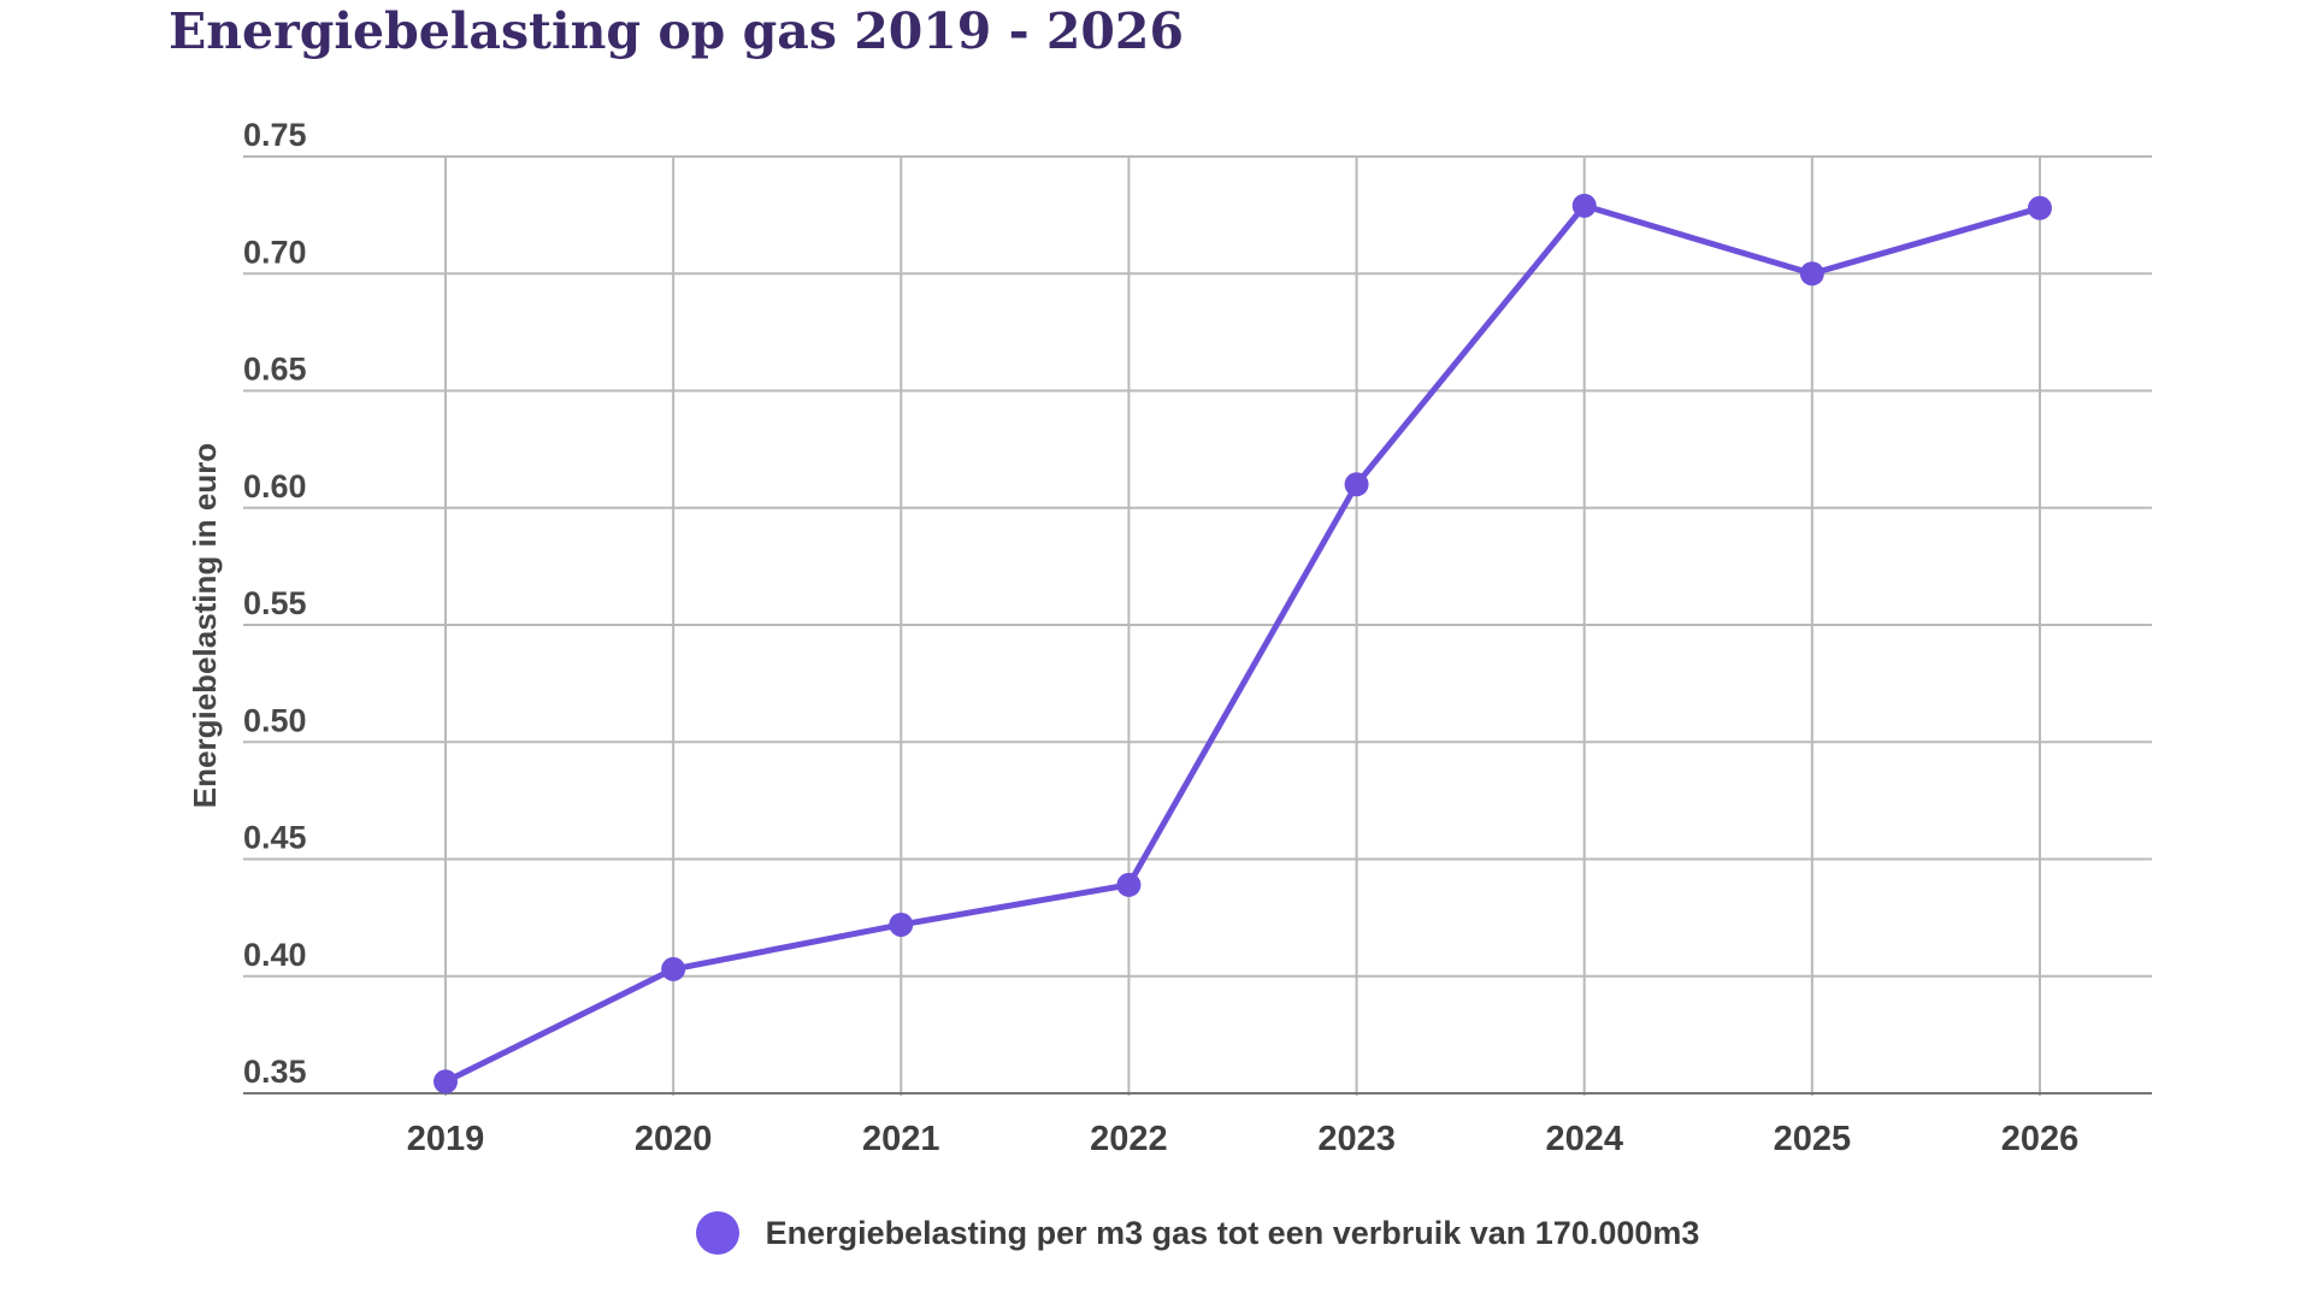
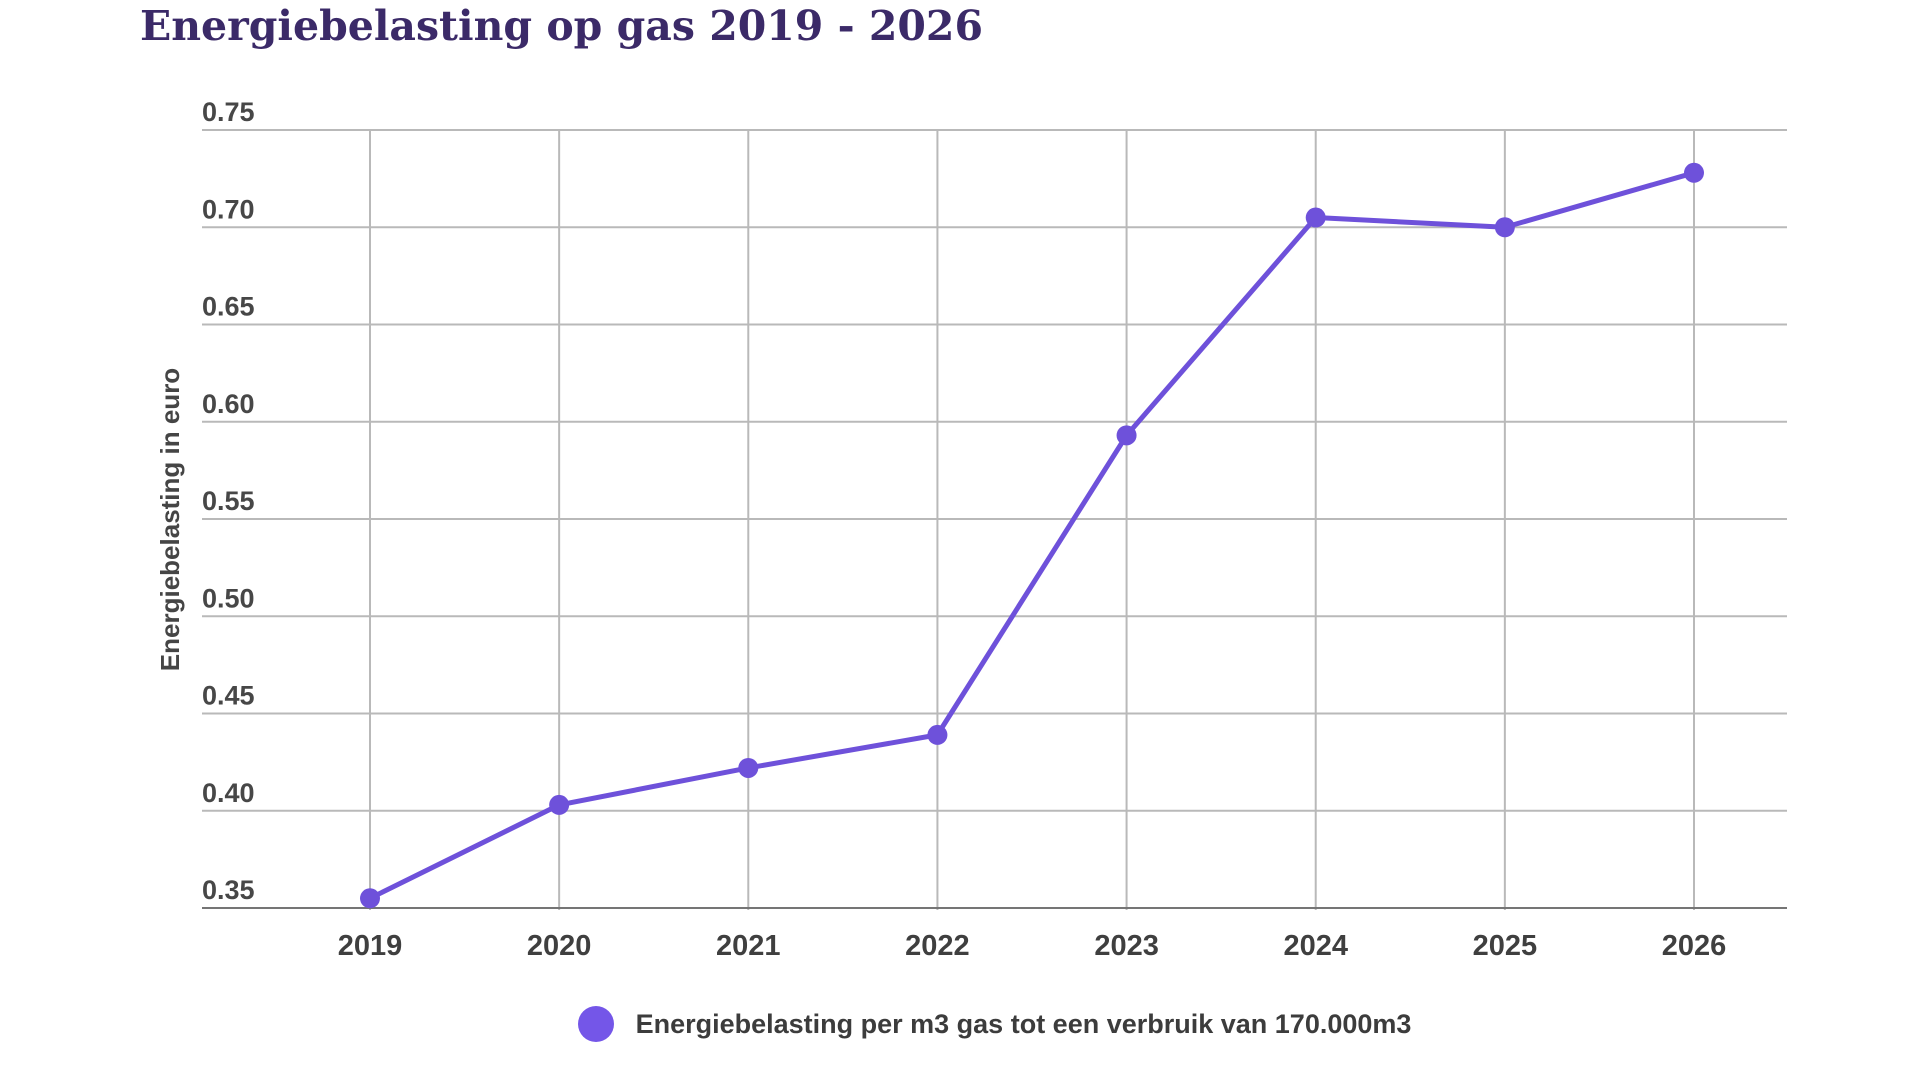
2023: 0.610 -> 0.593
2024: 0.729 -> 0.705
